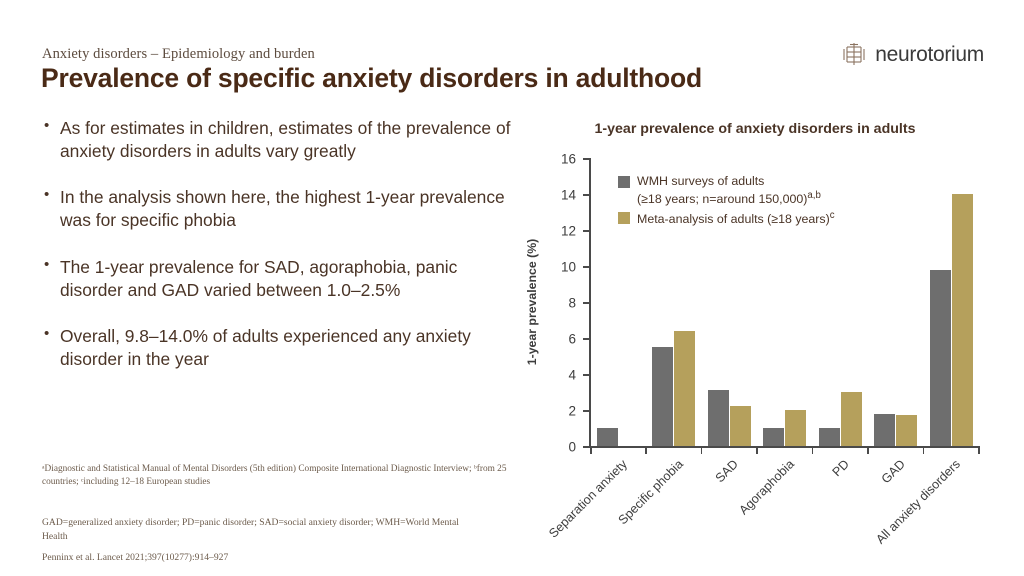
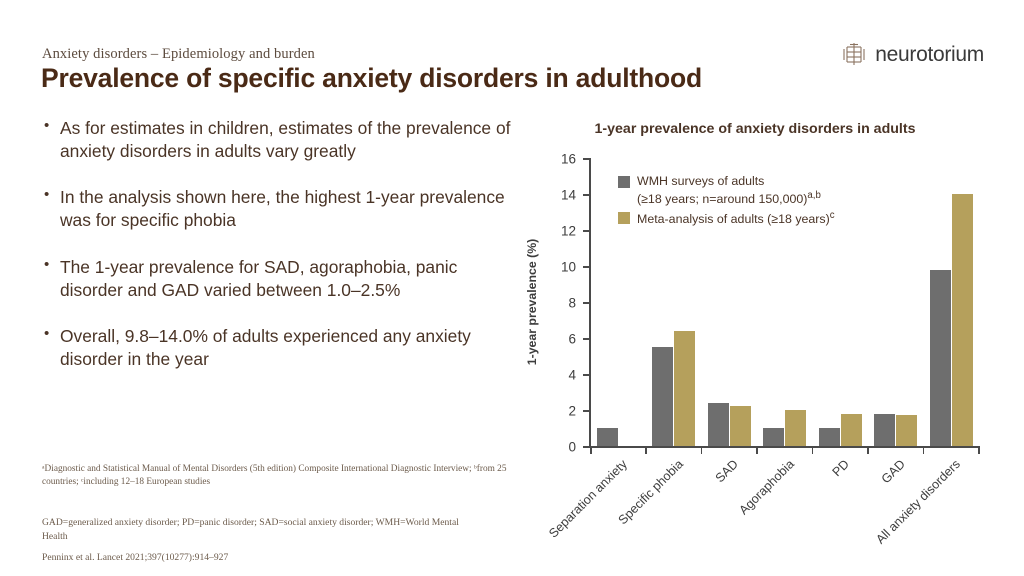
WMH surveys of adults (≥18 years; n=around 150,000)/SAD: 3.1 -> 2.4
Meta-analysis of adults (≥18 years)/PD: 3.0 -> 1.8
